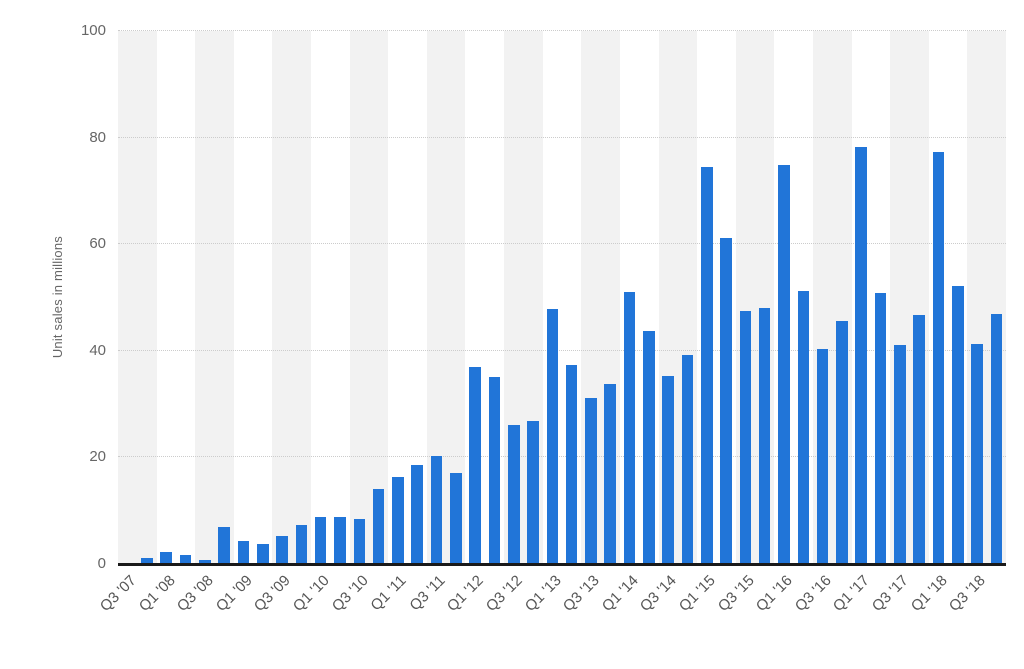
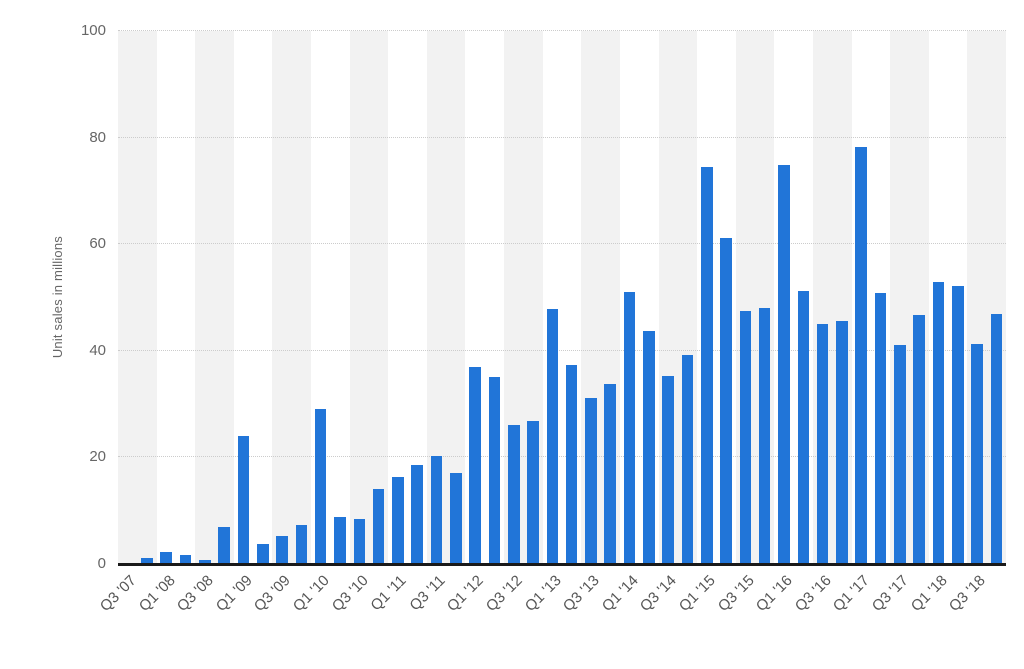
Q1 '09: 4 -> 24
Q1 '10: 9 -> 29
Q3 '16: 40 -> 45
Q1 '18: 77 -> 53
